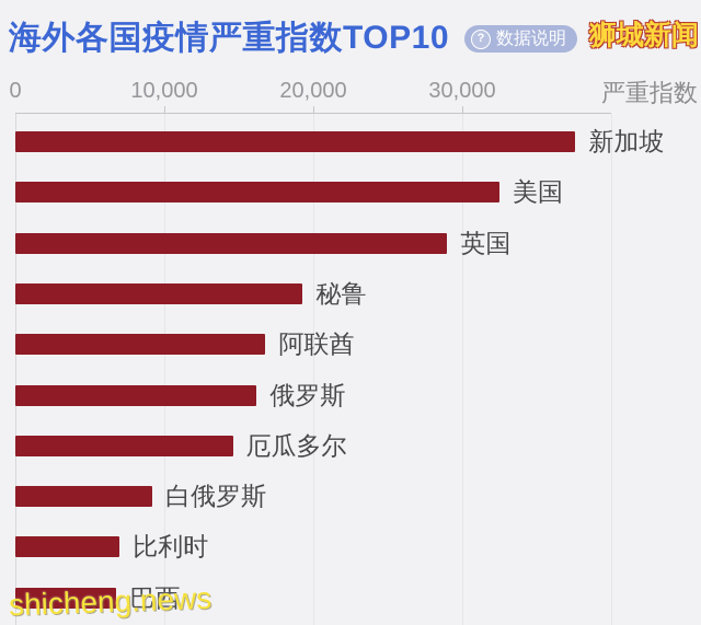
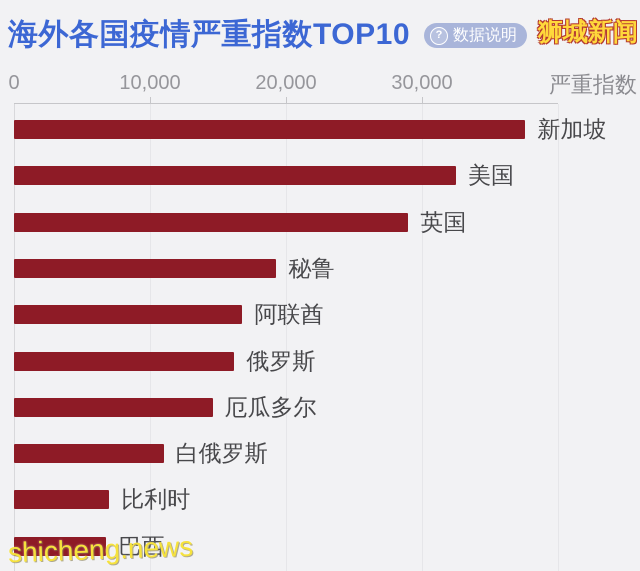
白俄罗斯: 9200 -> 11000
